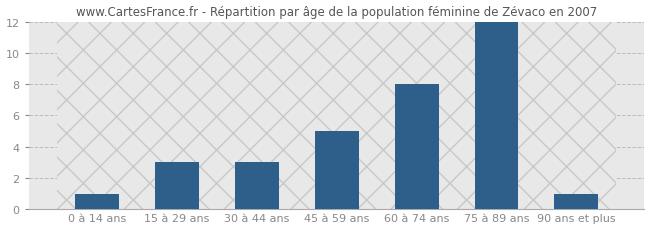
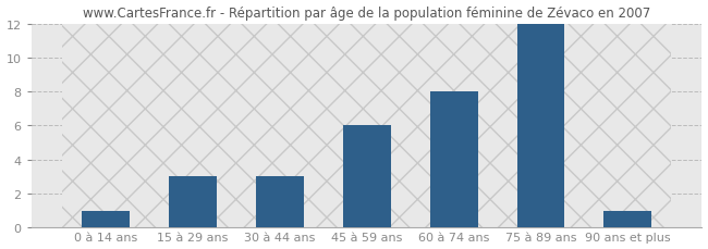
45 à 59 ans: 5 -> 6
